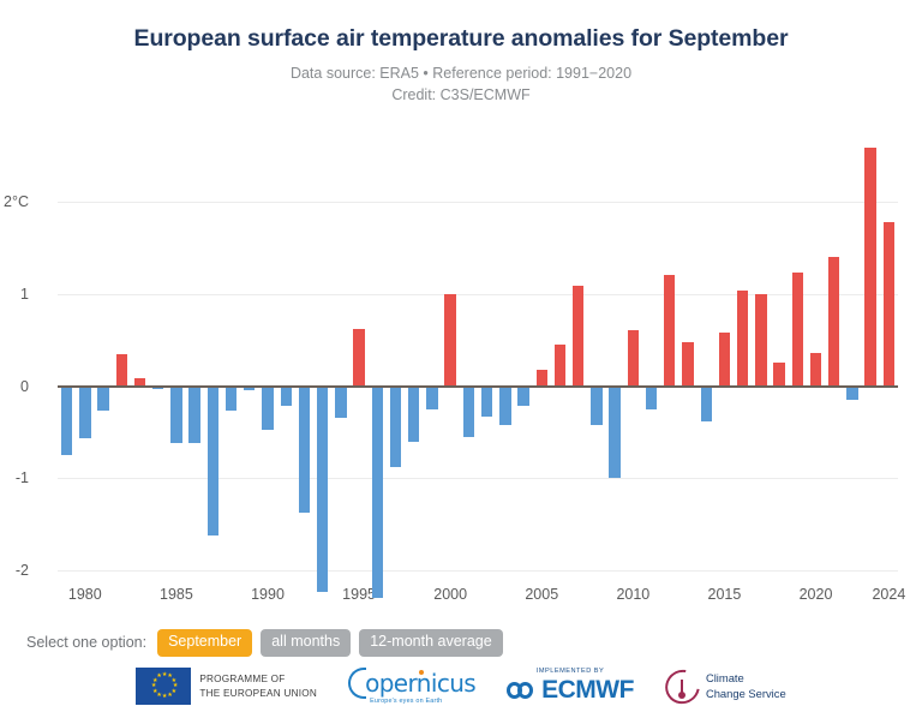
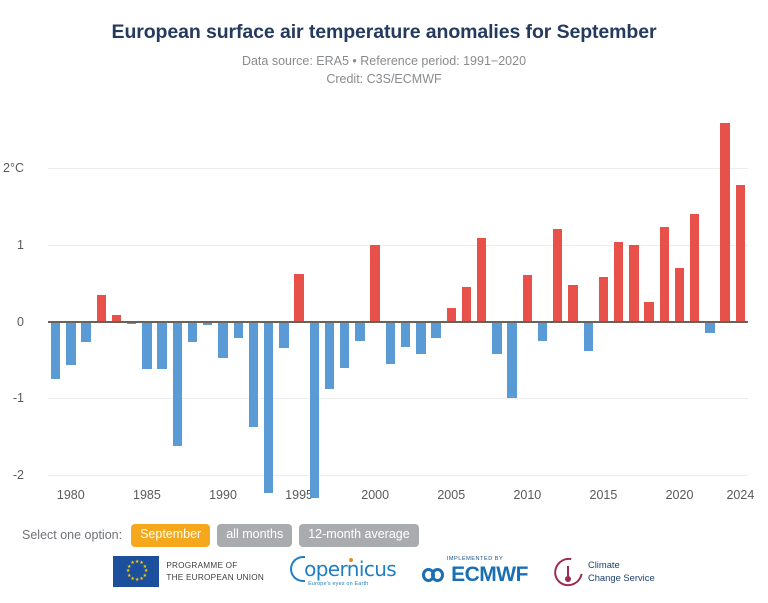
2020: 0.4 -> 0.7
